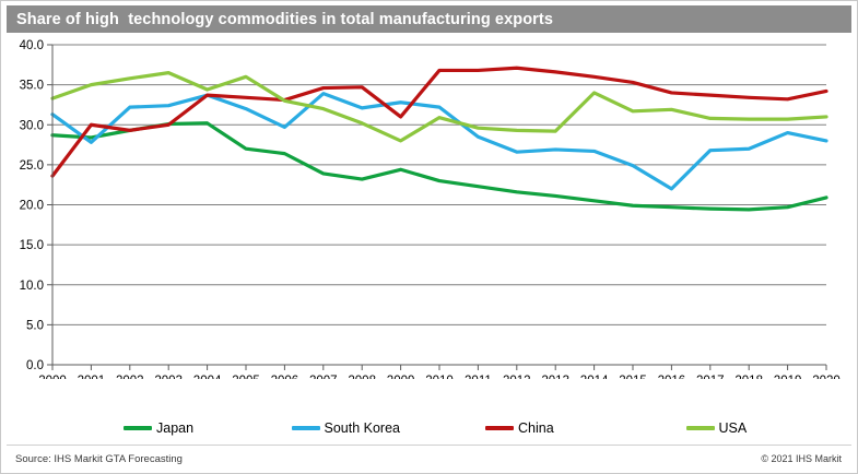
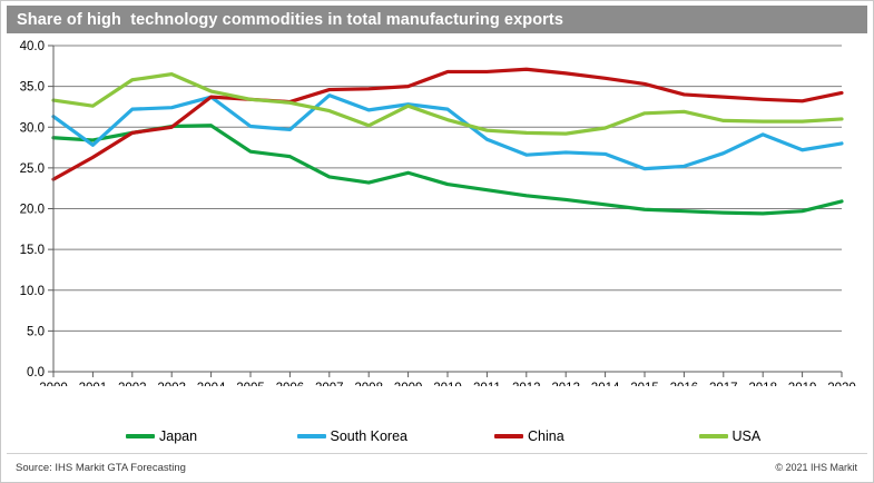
China/2001: 30 -> 26
USA/2001: 35 -> 33
South Korea/2005: 32 -> 30
USA/2005: 36 -> 33
China/2009: 31 -> 35
USA/2009: 28 -> 33
USA/2014: 34 -> 30
South Korea/2016: 22 -> 25
South Korea/2018: 27 -> 29
South Korea/2019: 29 -> 27
